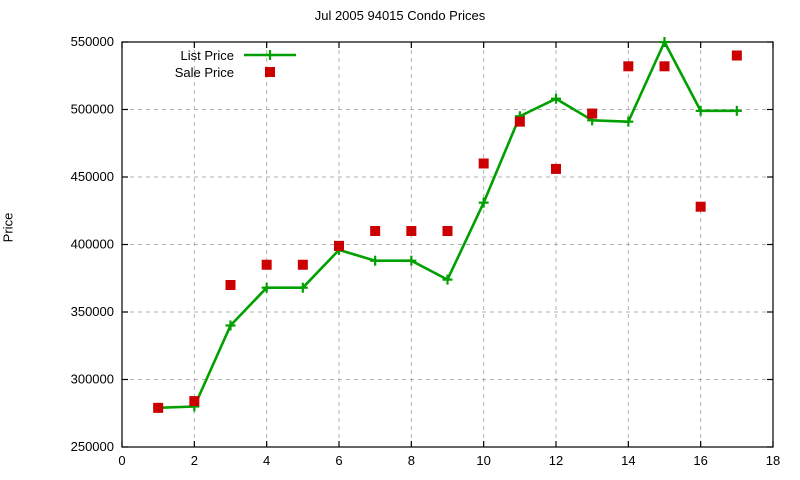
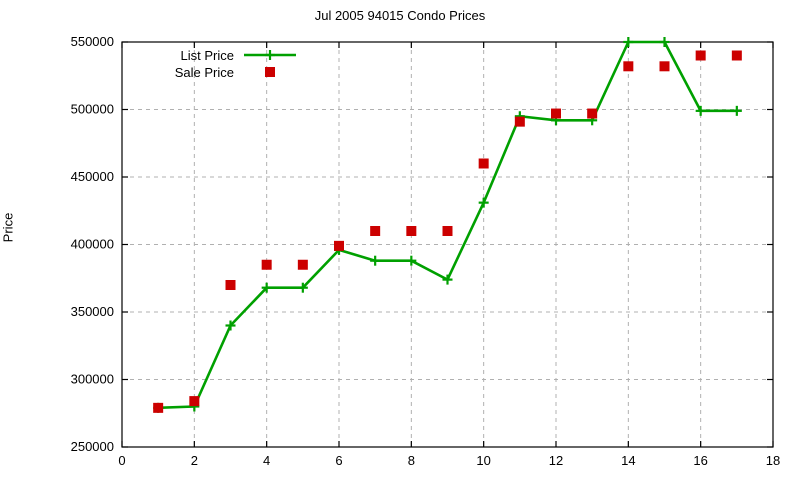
List Price/12: 508000 -> 492000
Sale Price/12: 456000 -> 497000
List Price/14: 491000 -> 550000
Sale Price/16: 428000 -> 540000
